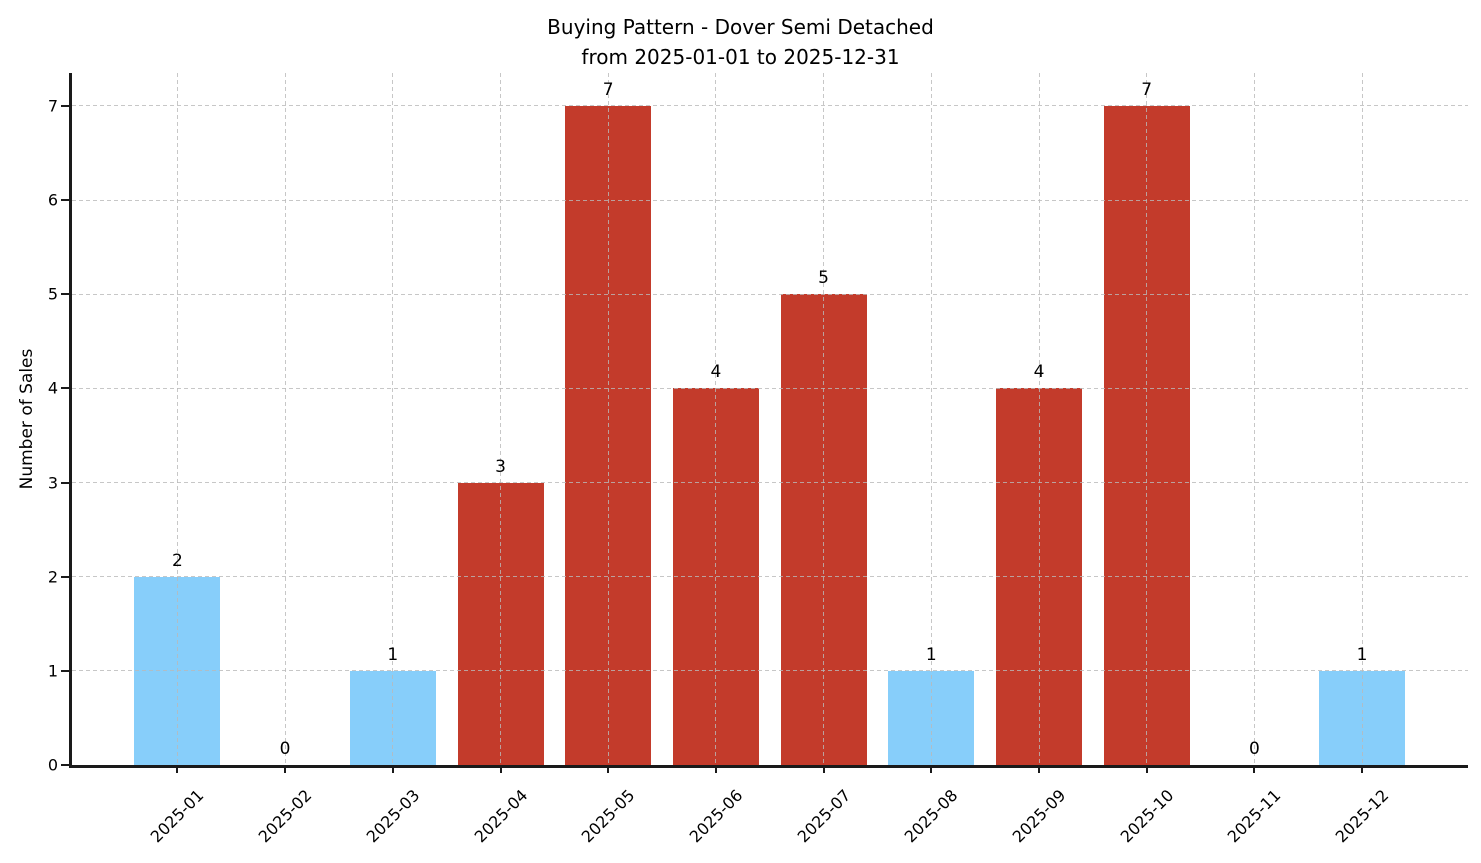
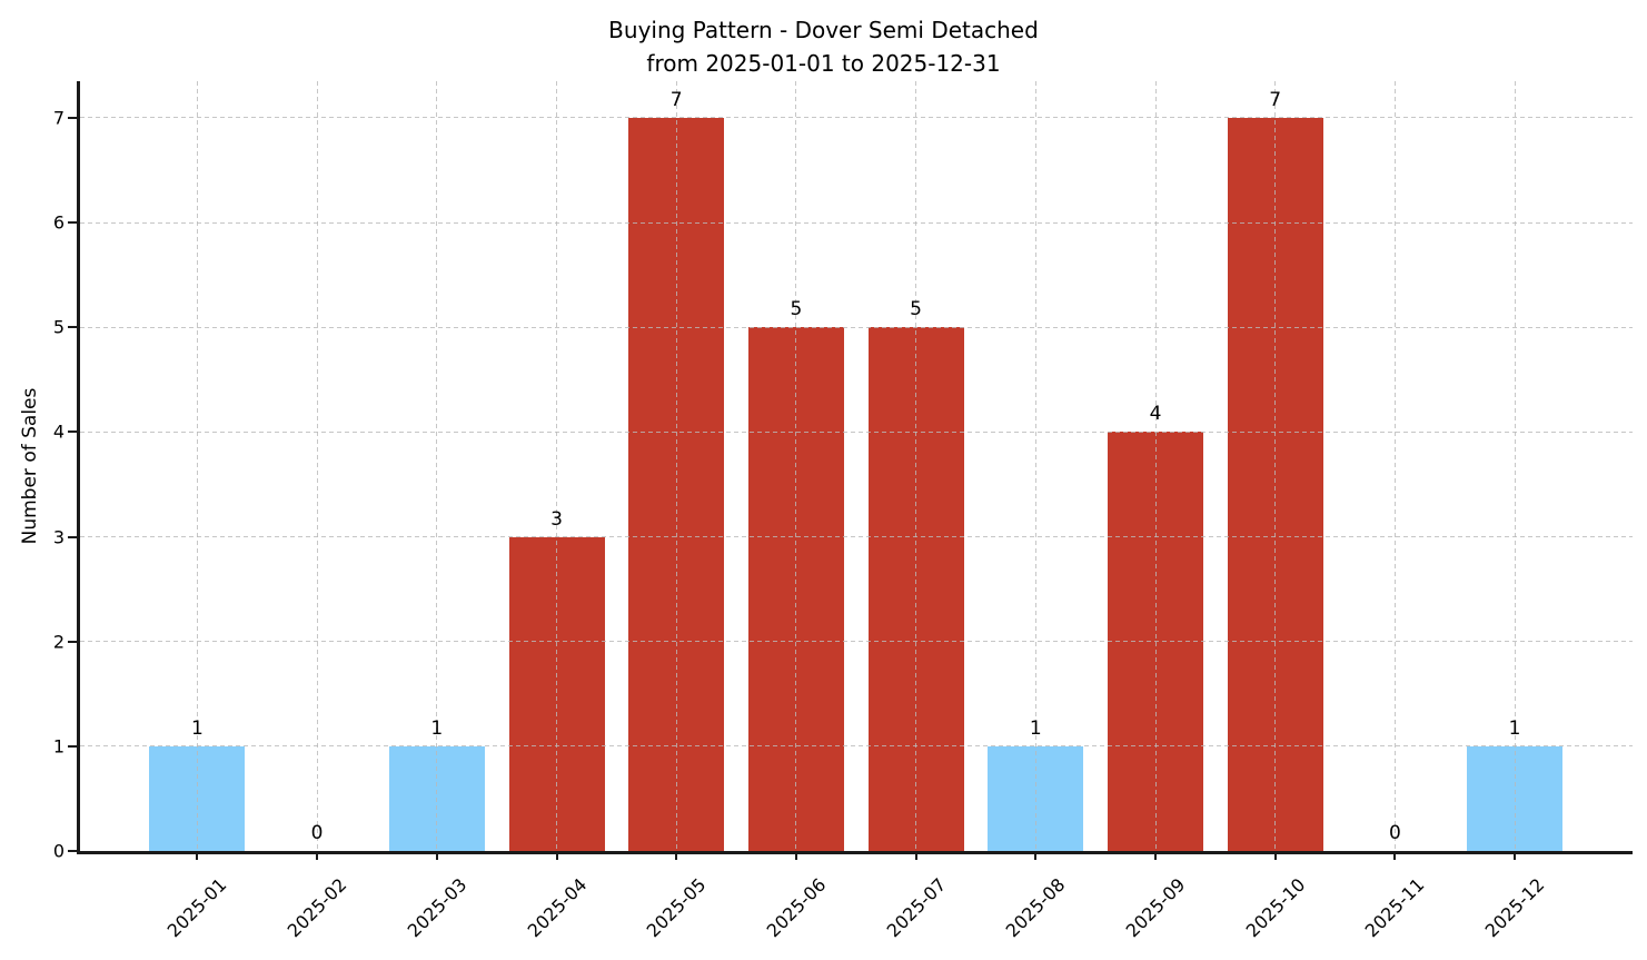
2025-01: 2 -> 1
2025-06: 4 -> 5
